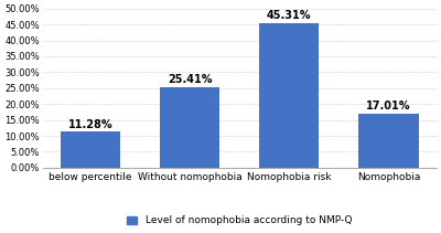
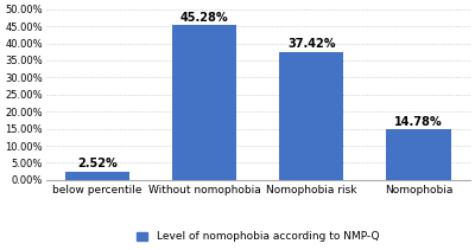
below percentile: 11.28% -> 2.52%
Without nomophobia: 25.41% -> 45.28%
Nomophobia risk: 45.31% -> 37.42%
Nomophobia: 17.01% -> 14.78%
